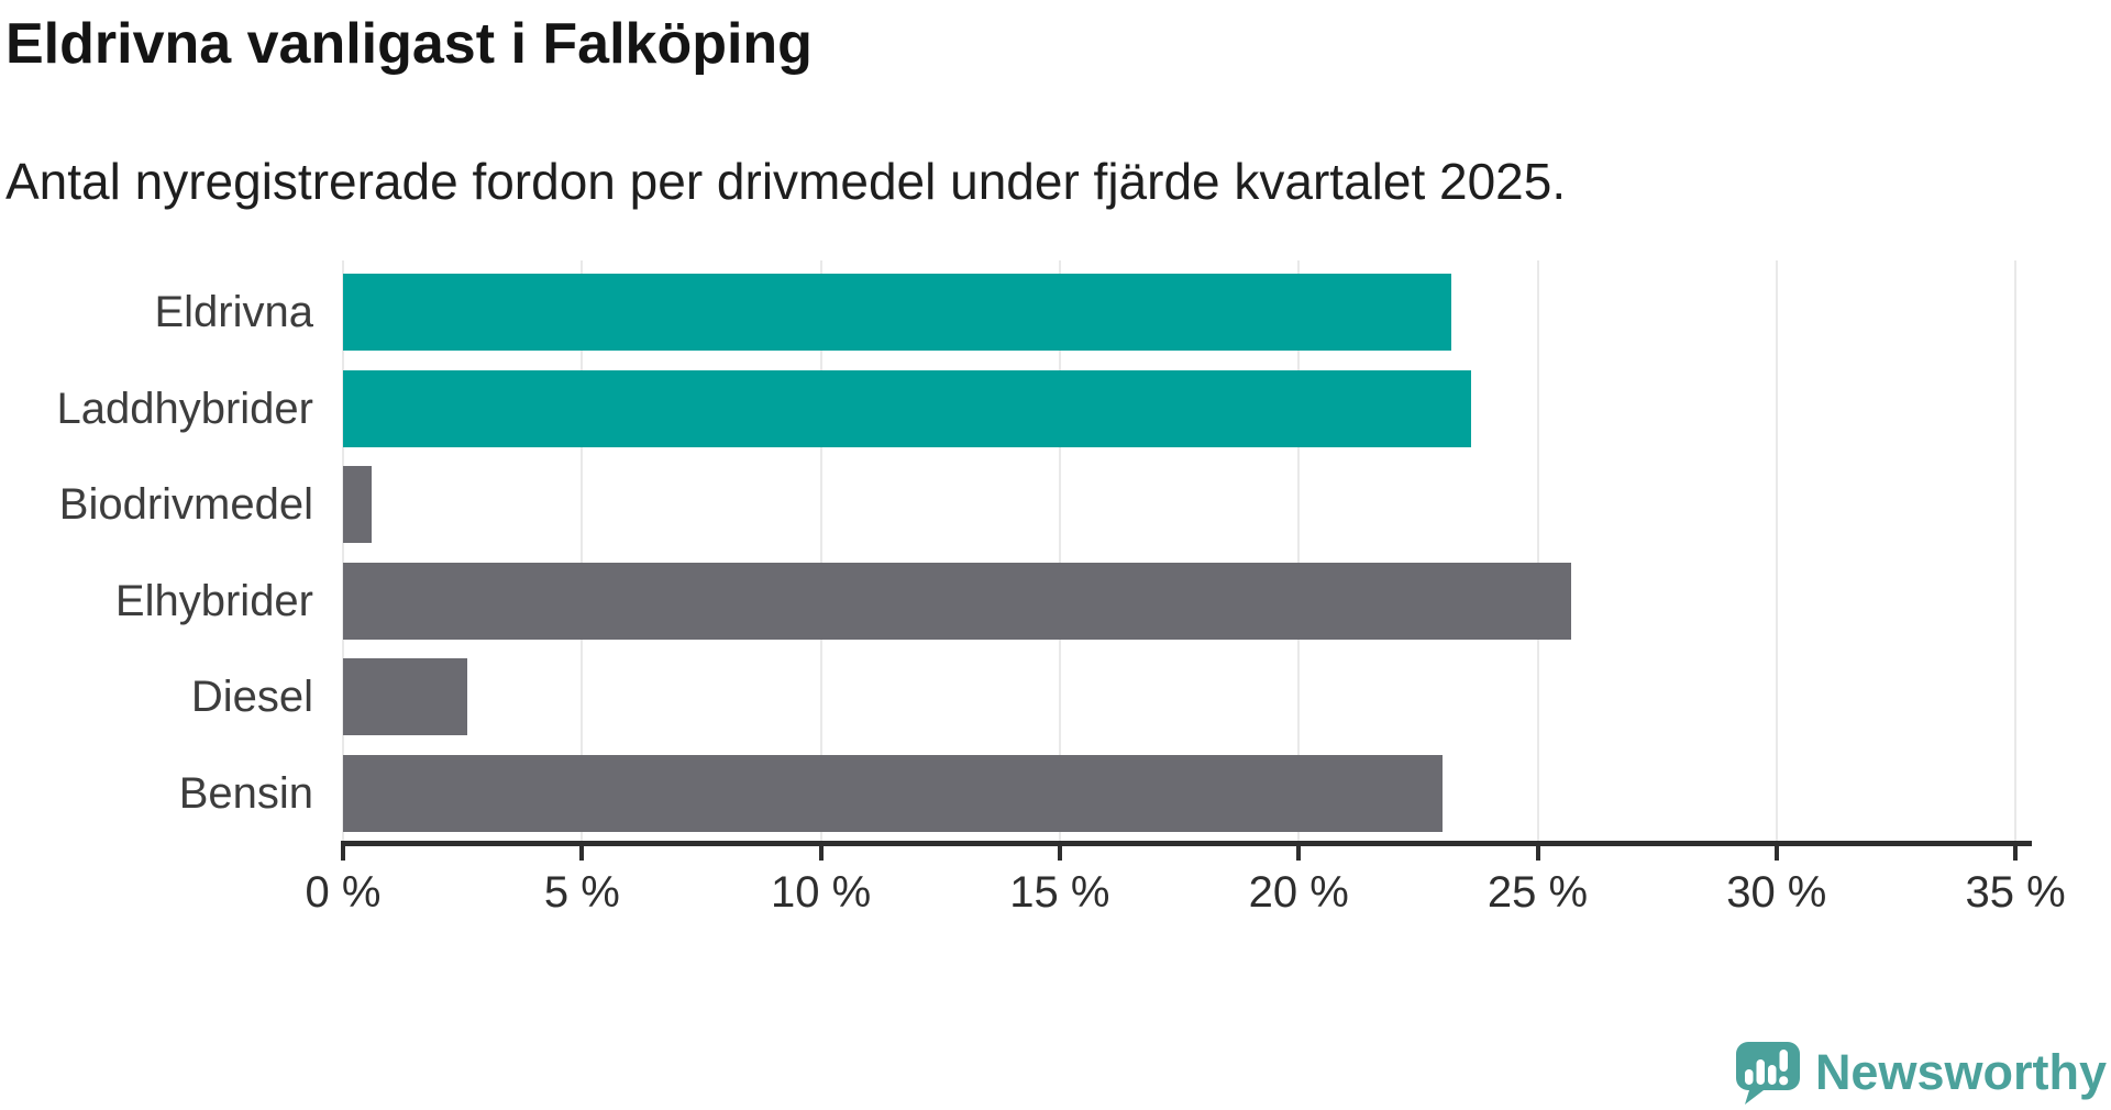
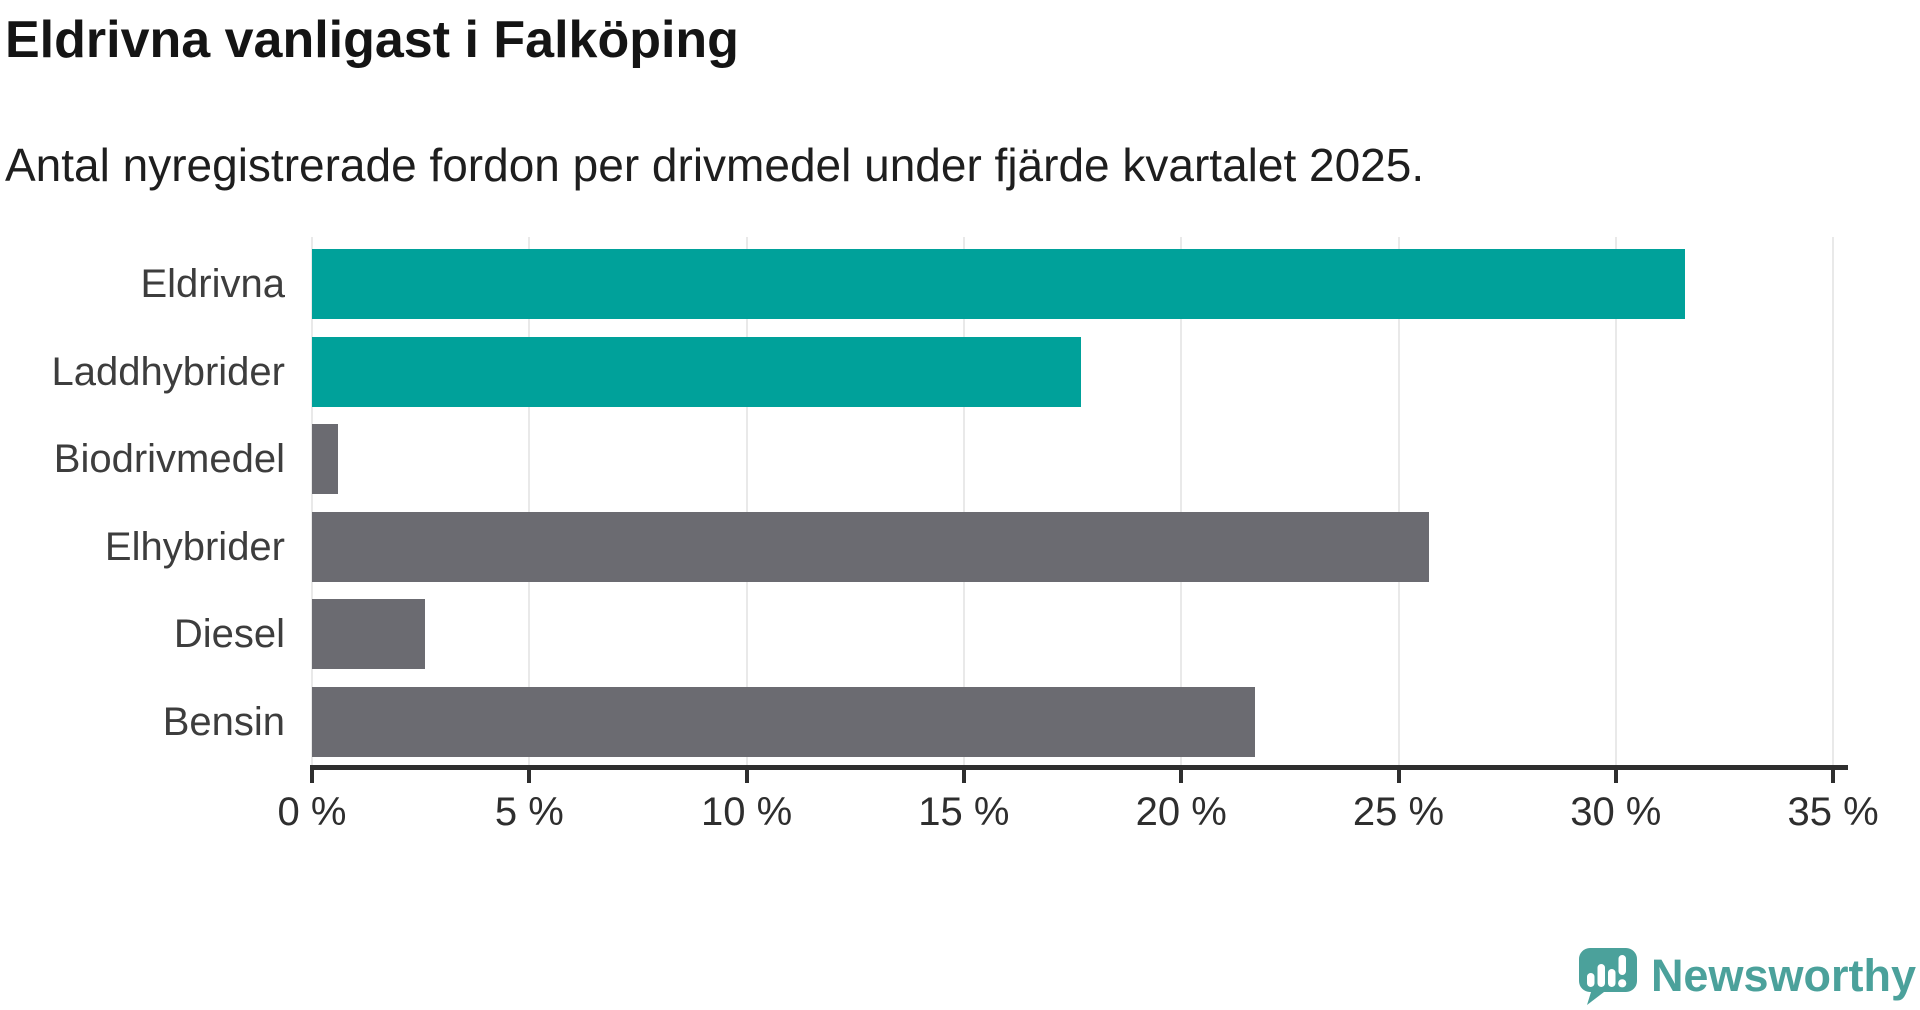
Eldrivna: 23.2% -> 31.6%
Laddhybrider: 23.6% -> 17.7%
Bensin: 23.0% -> 21.7%
